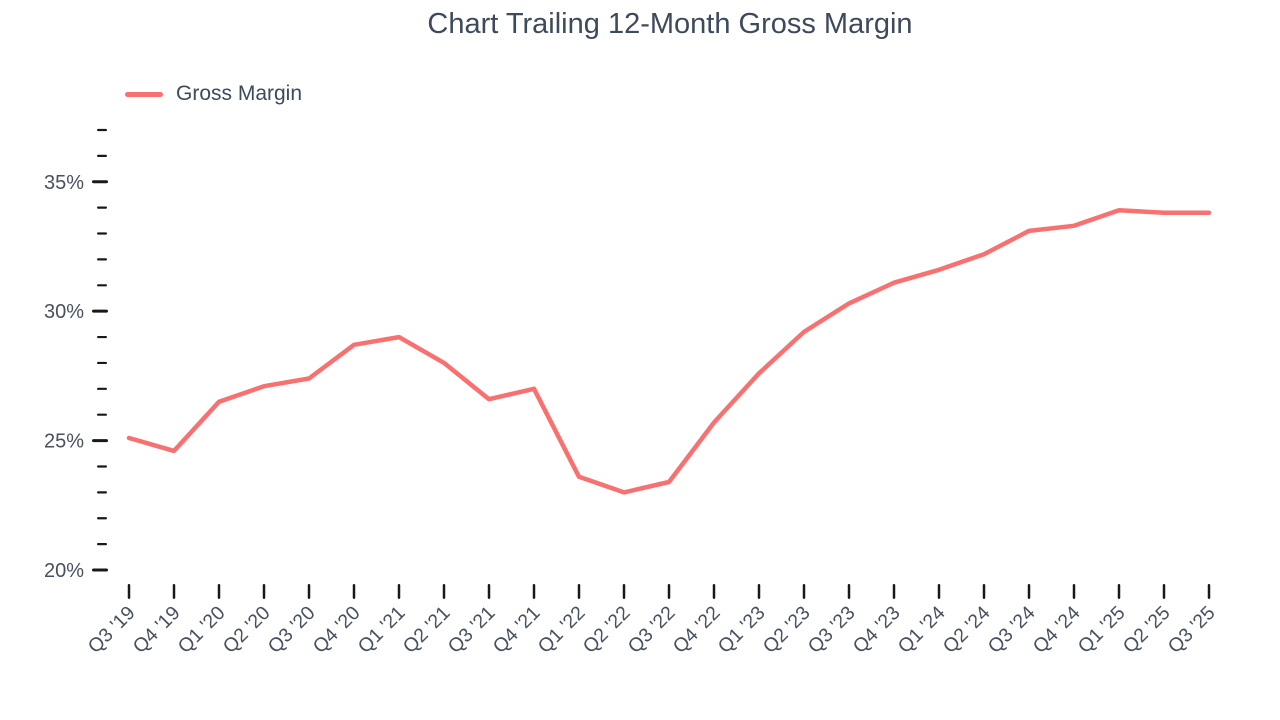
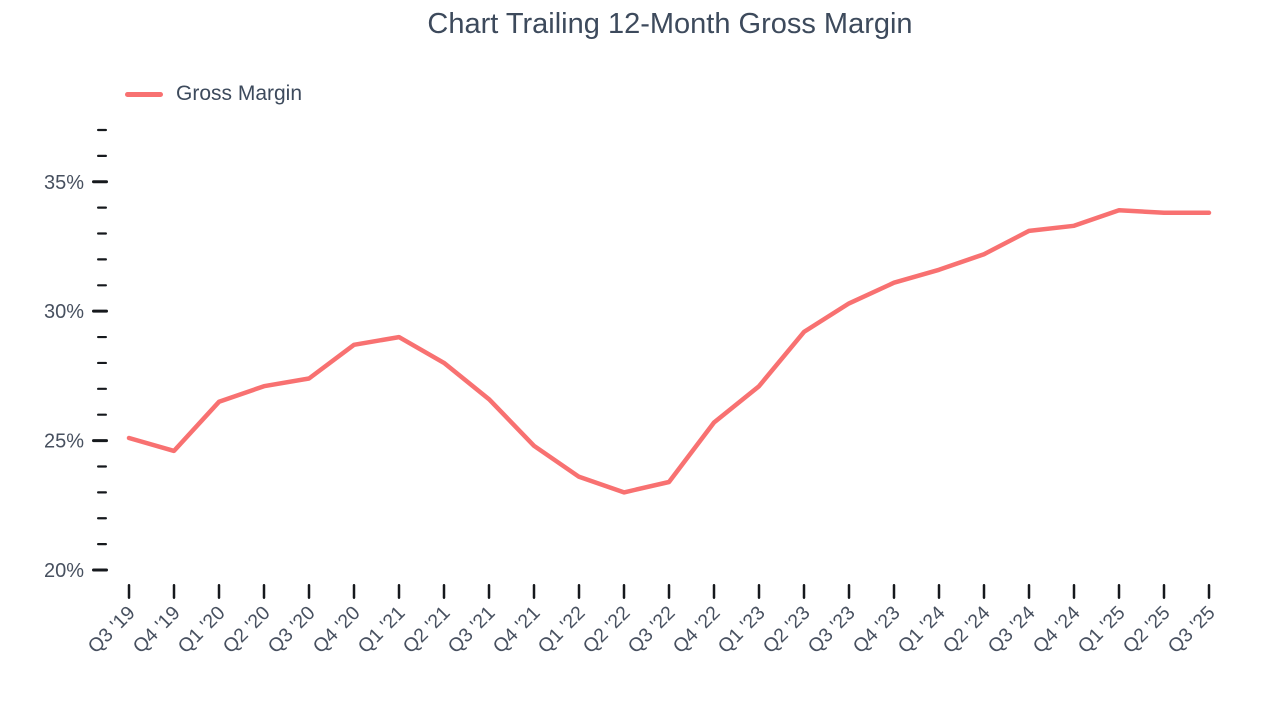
Q4 '21: 27.0% -> 24.8%
Q1 '23: 27.6% -> 27.1%
